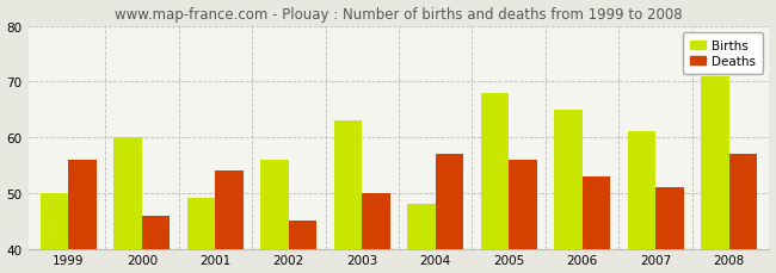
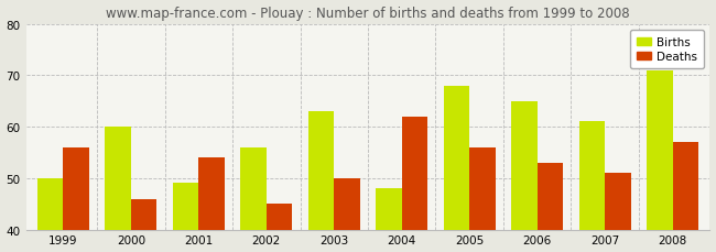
Deaths/2004: 57 -> 62
